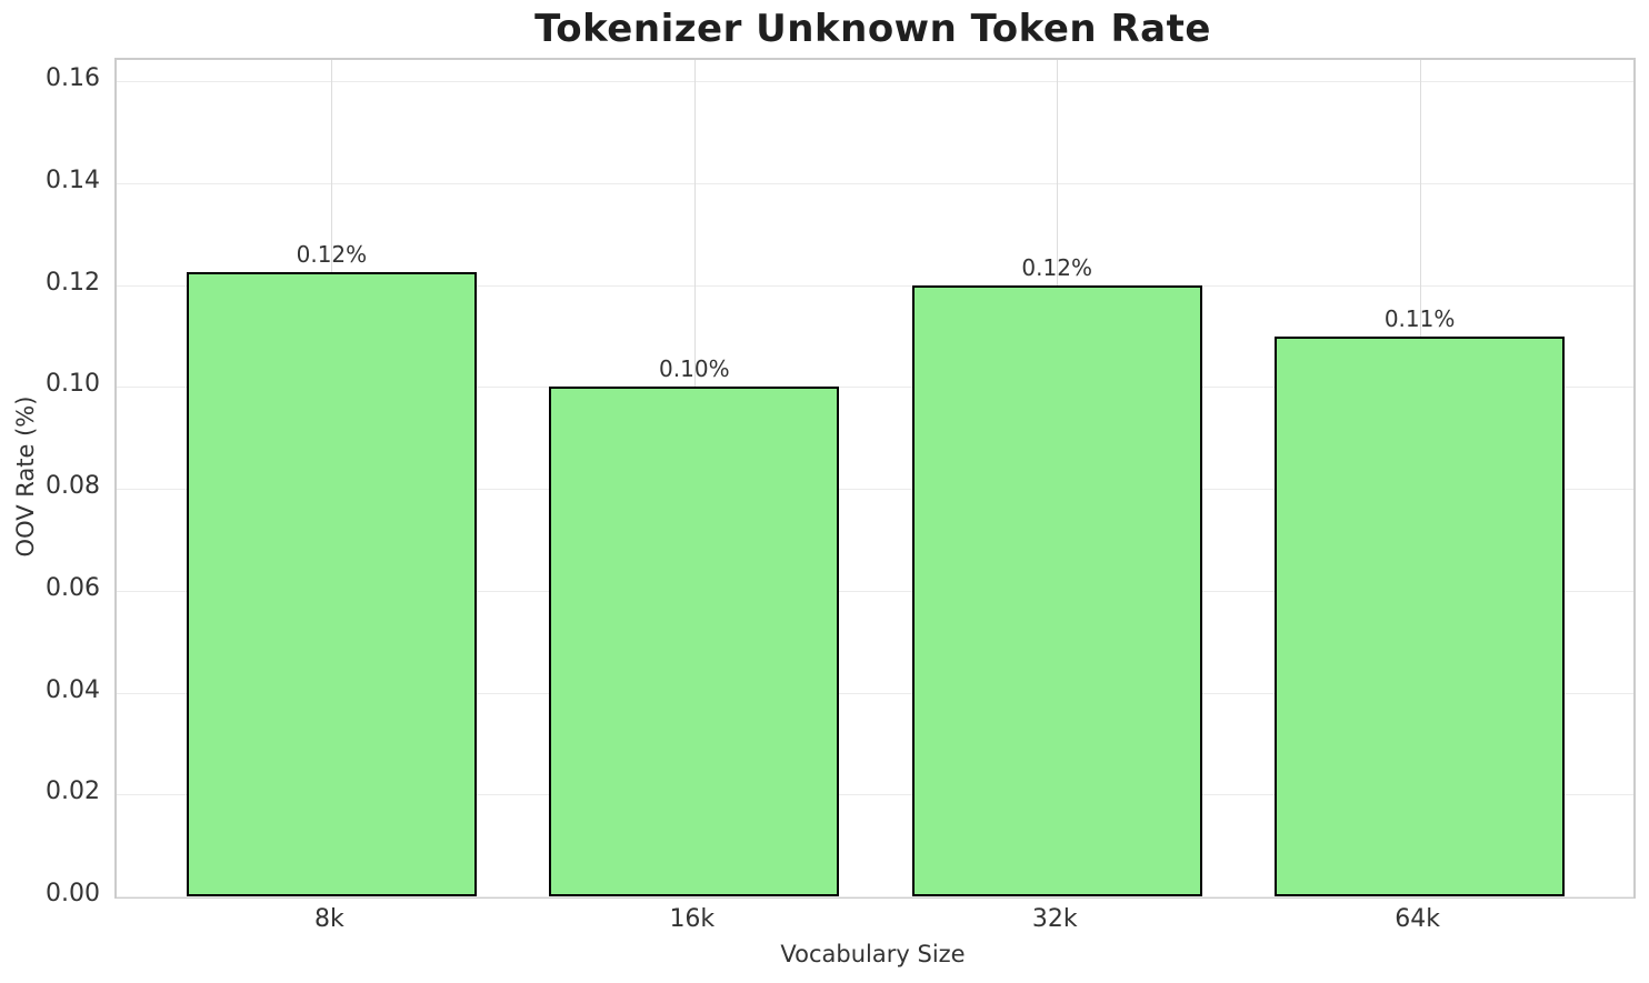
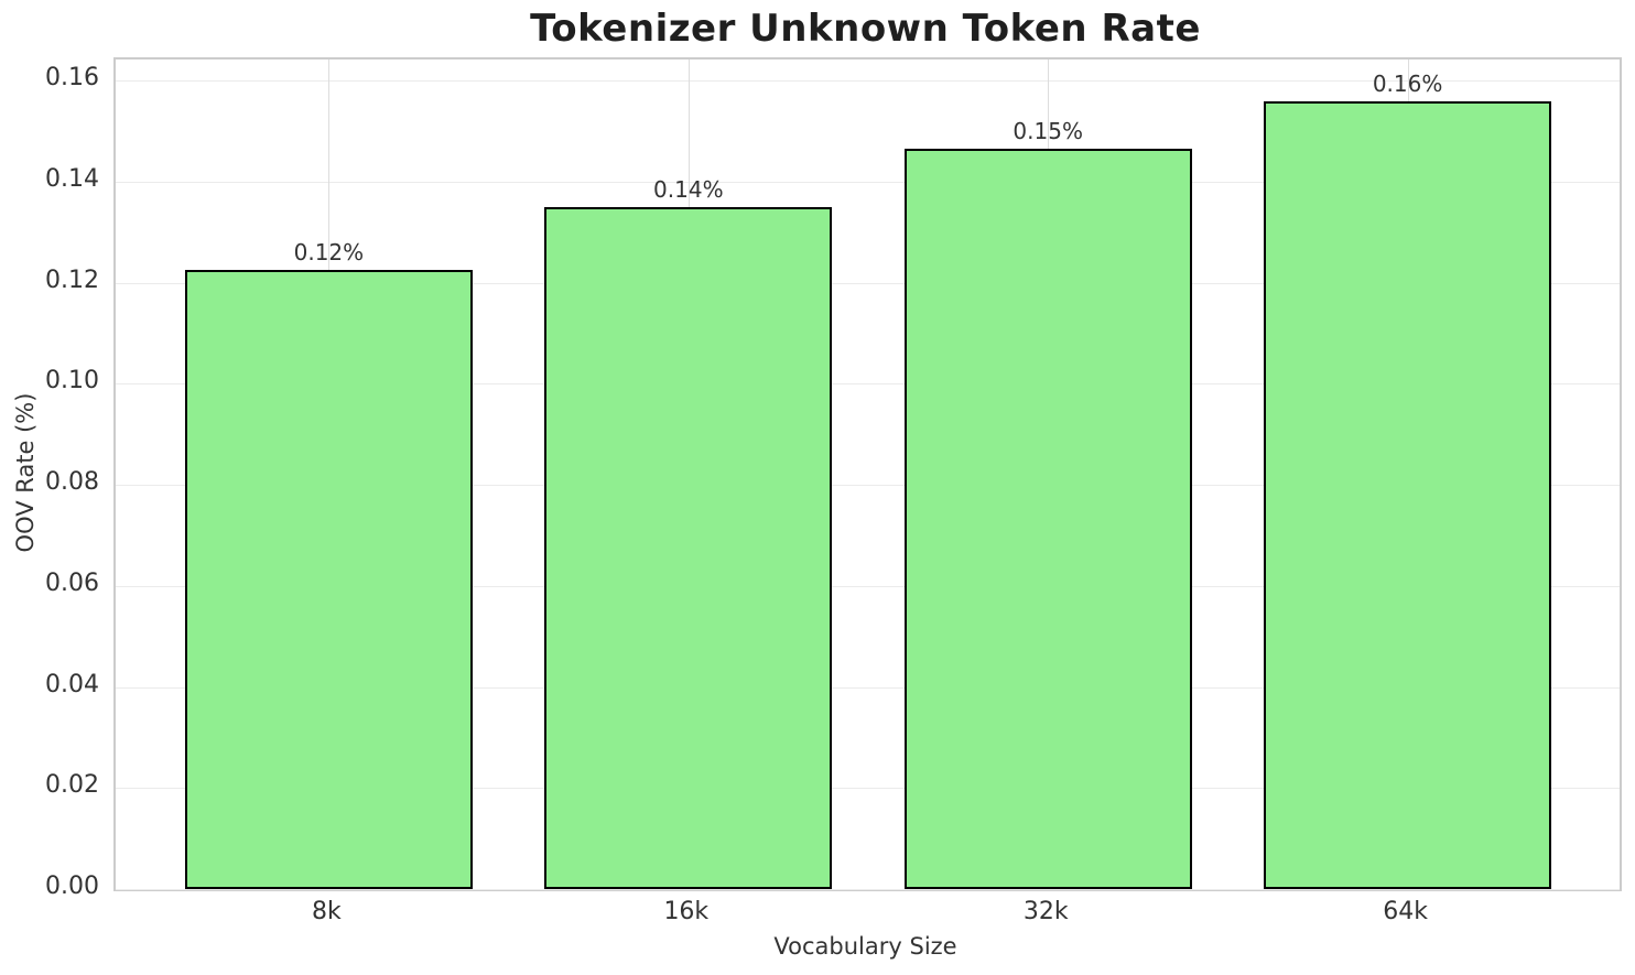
16k: 0.10% -> 0.14%
32k: 0.12% -> 0.15%
64k: 0.11% -> 0.16%
